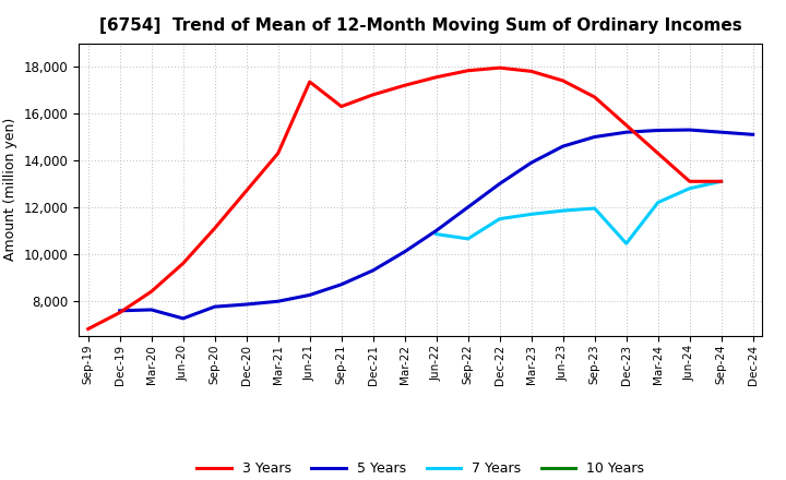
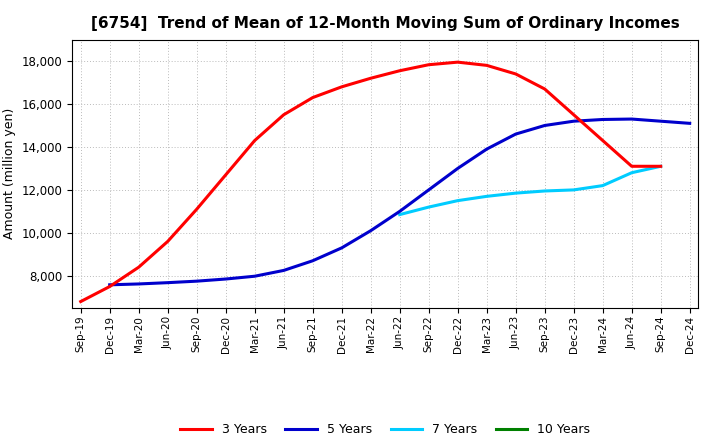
5 Years/Jun-20: 7,250 -> 7,680
3 Years/Jun-21: 17,350 -> 15,500
7 Years/Sep-22: 10,650 -> 11,200
7 Years/Dec-23: 10,450 -> 12,000
